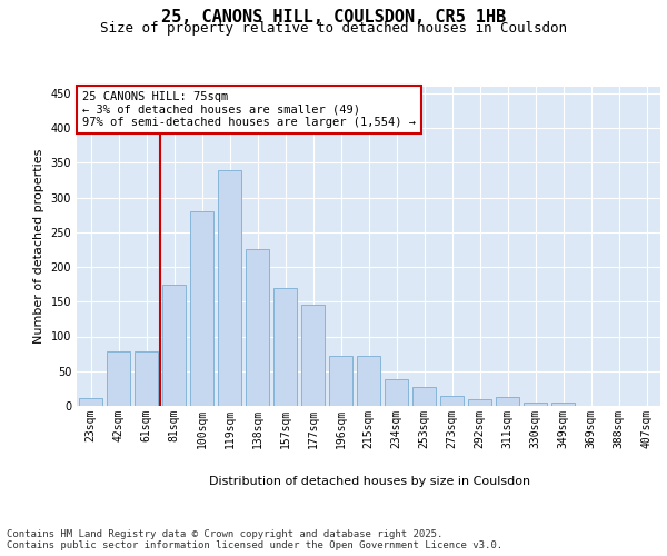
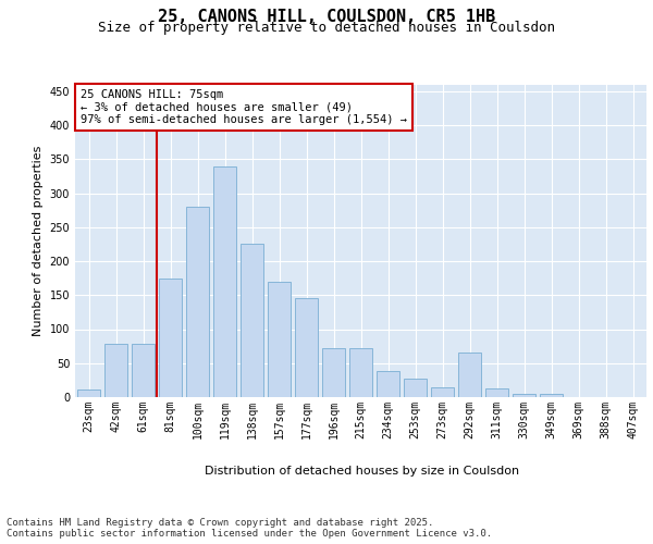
292sqm: 10 -> 66
